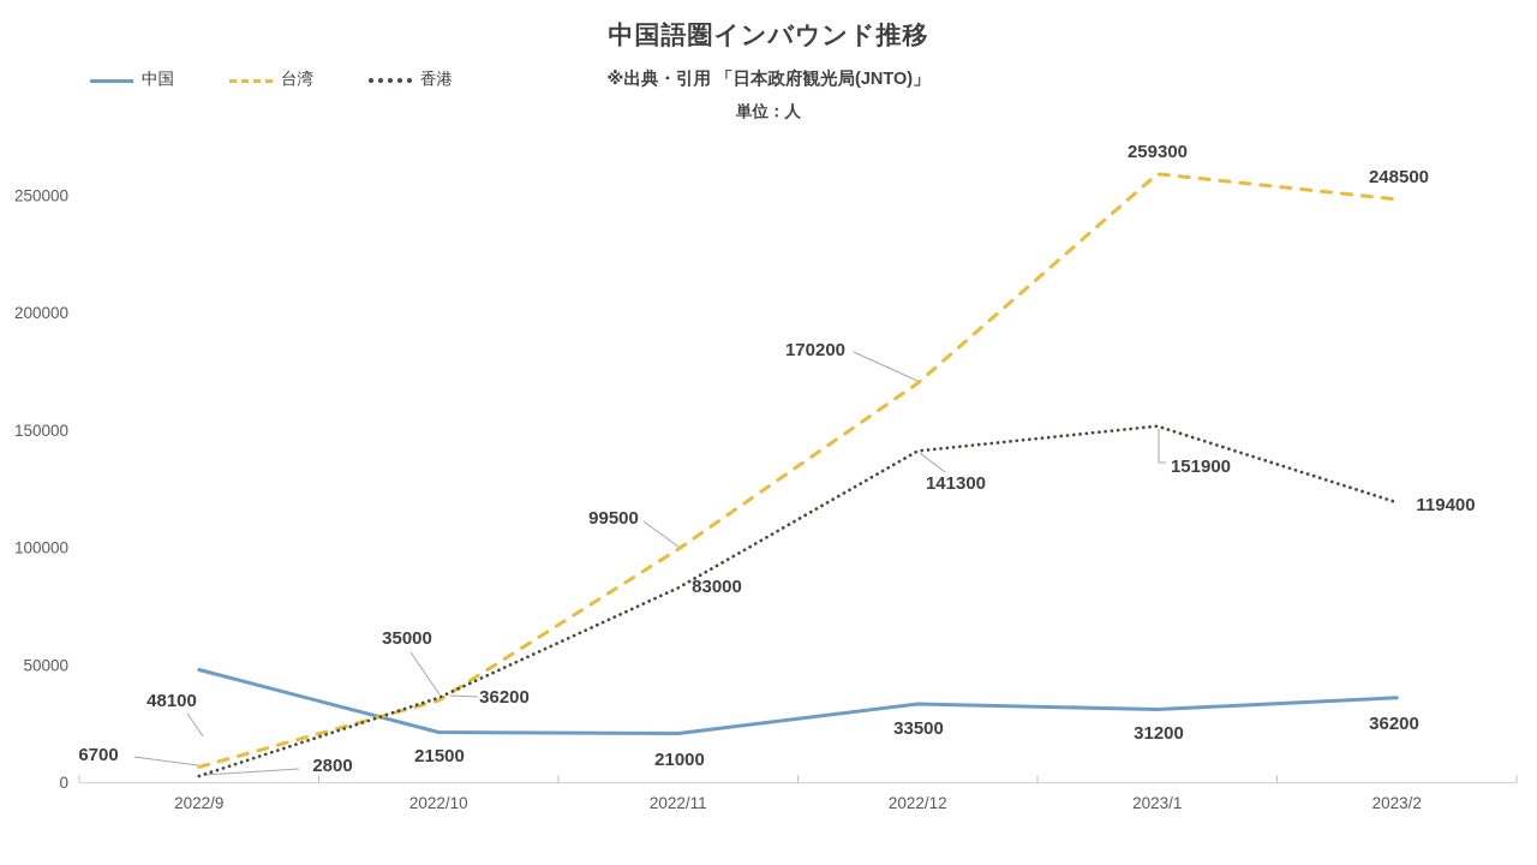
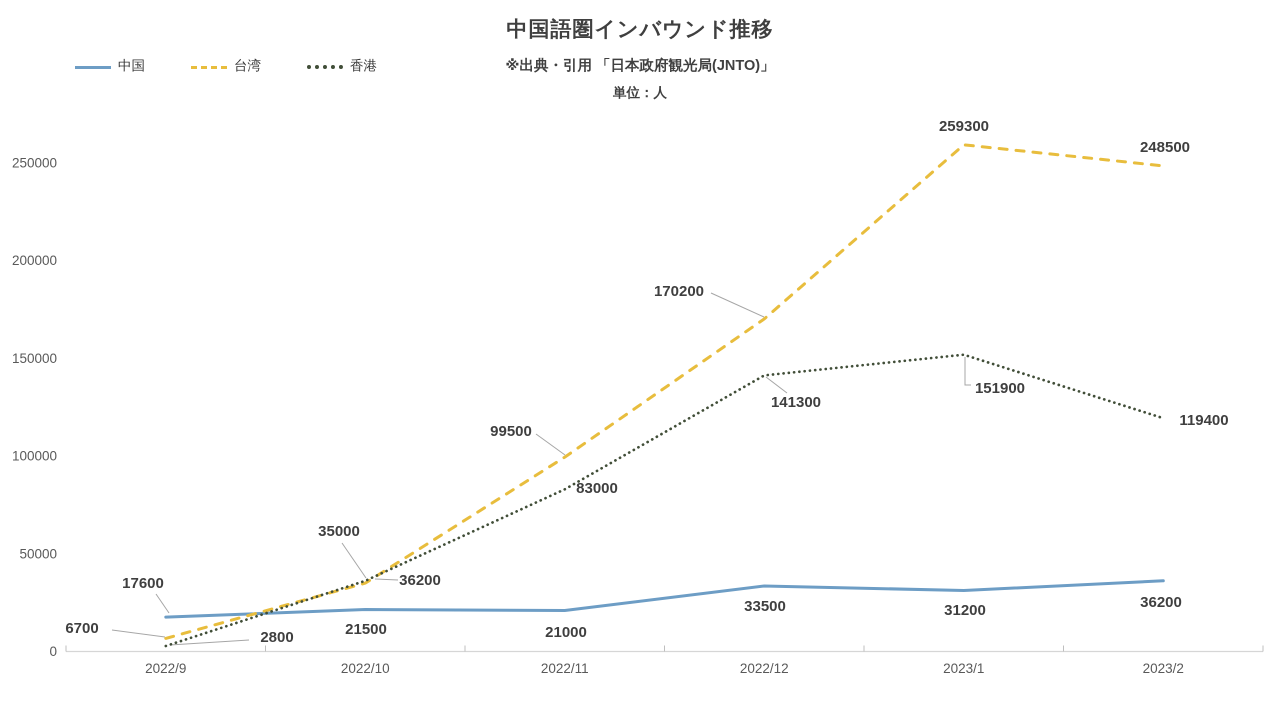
中国/2022/9: 48100 -> 17600
